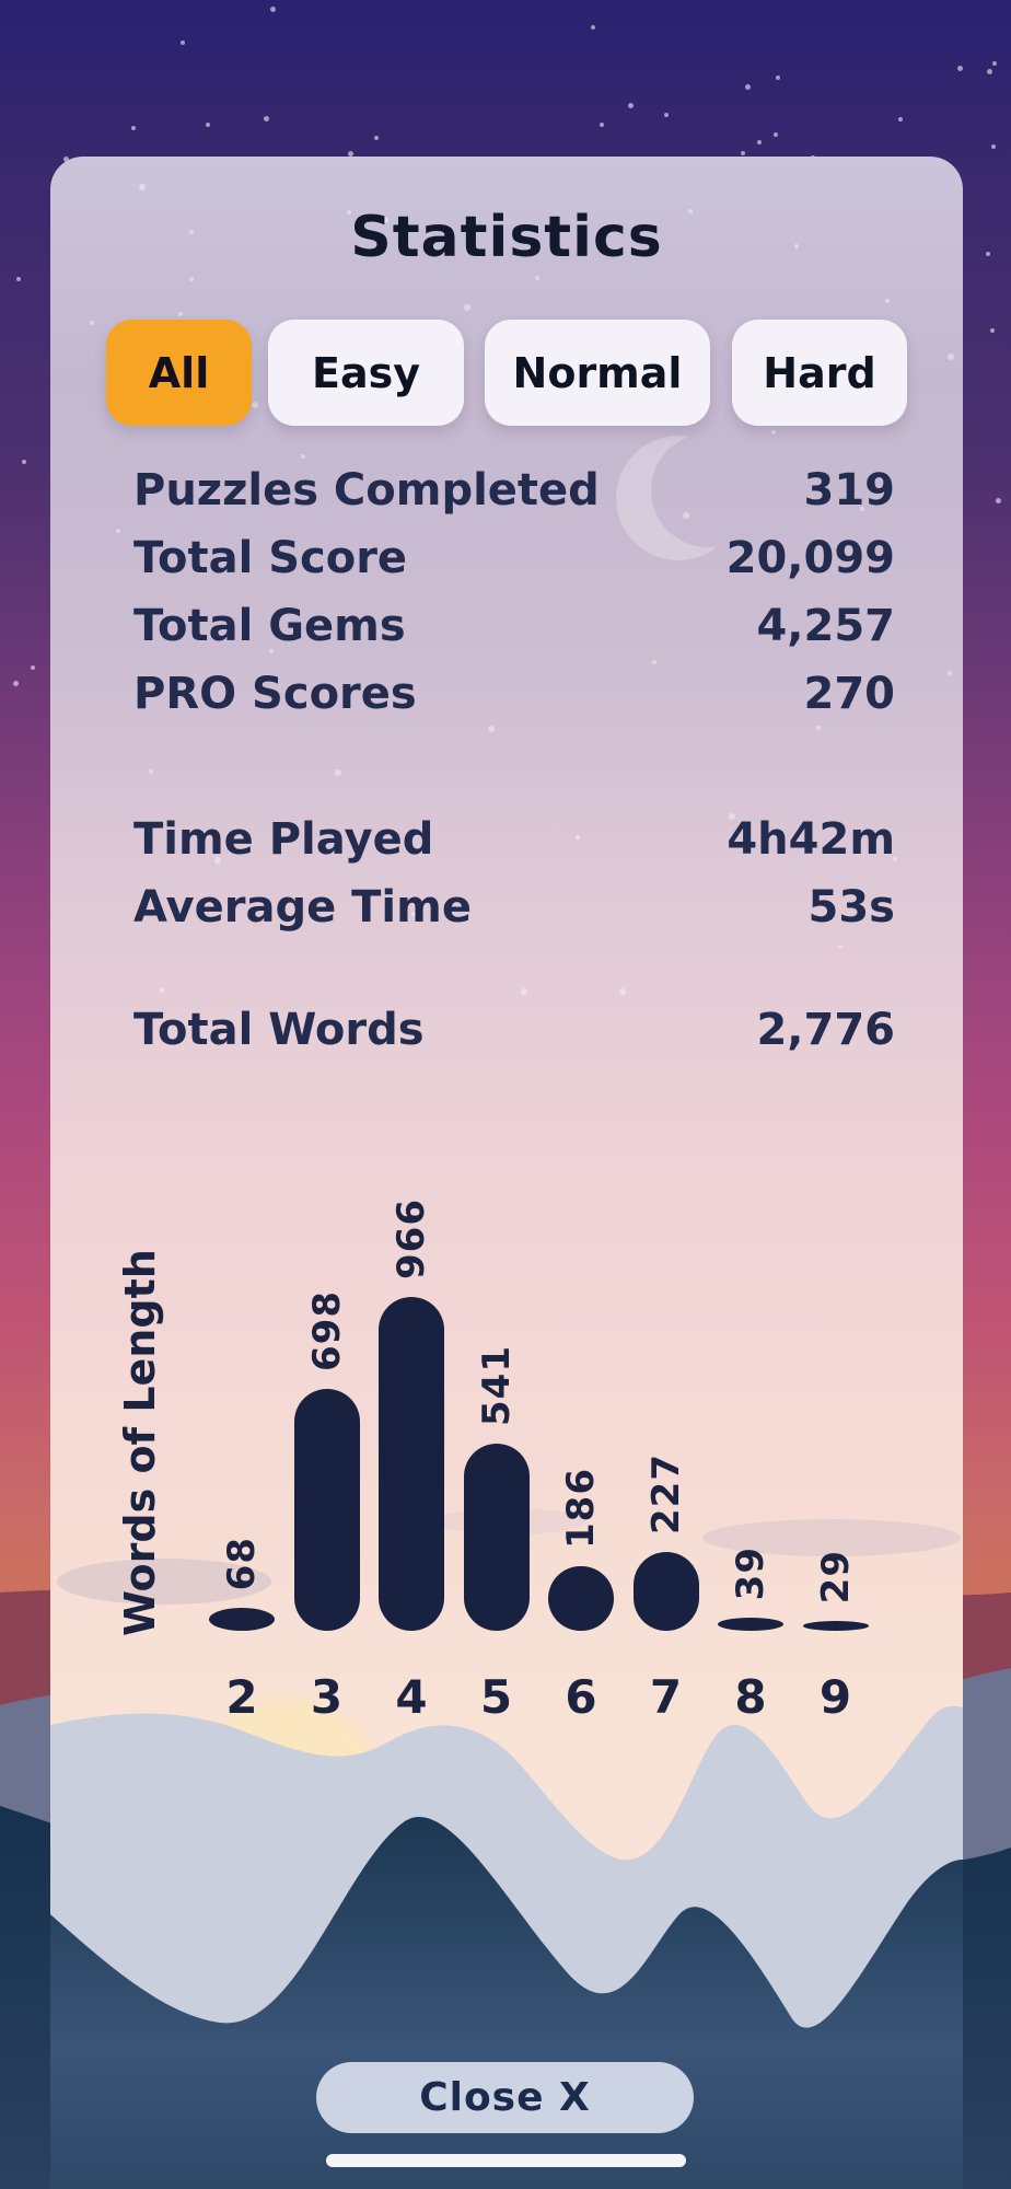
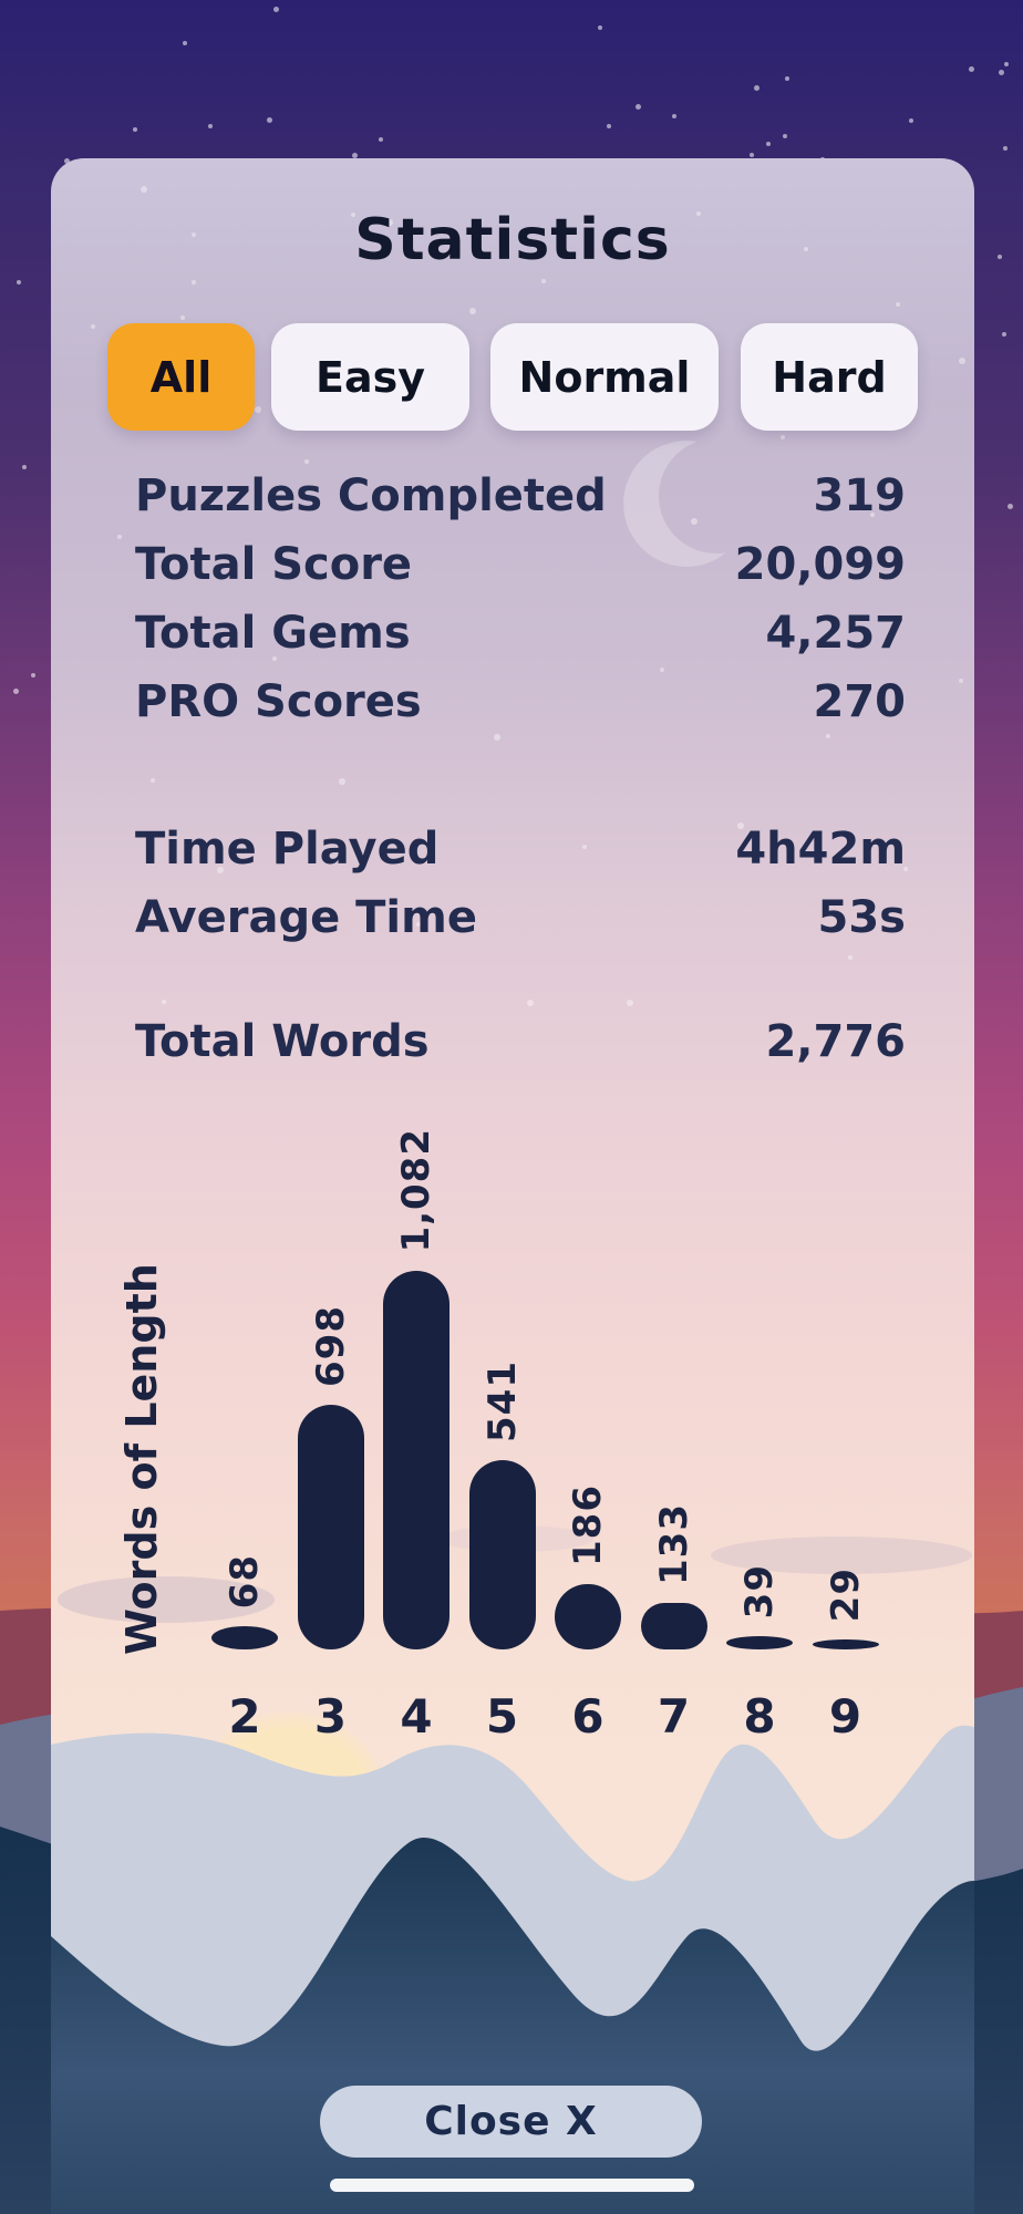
4: 966 -> 1,082
7: 227 -> 133
